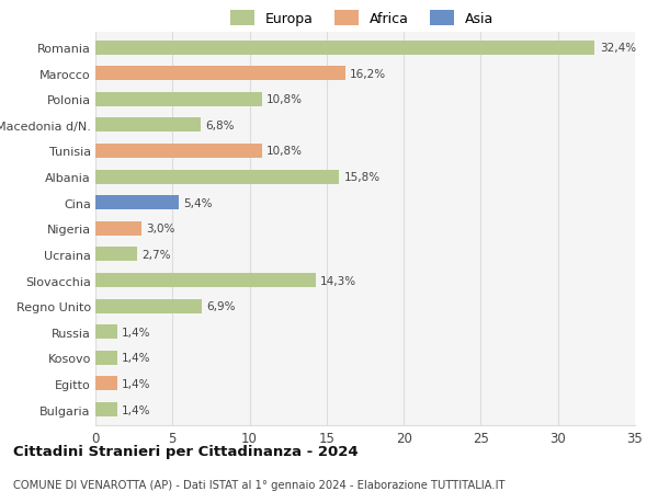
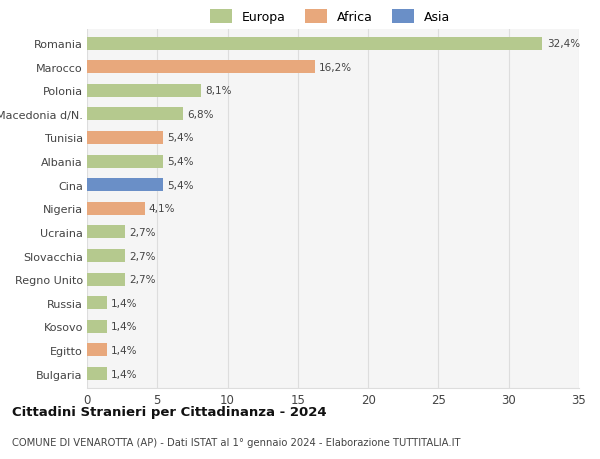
Polonia: 10,8% -> 8,1%
Tunisia: 10,8% -> 5,4%
Albania: 15,8% -> 5,4%
Nigeria: 3,0% -> 4,1%
Slovacchia: 14,3% -> 2,7%
Regno Unito: 6,9% -> 2,7%
